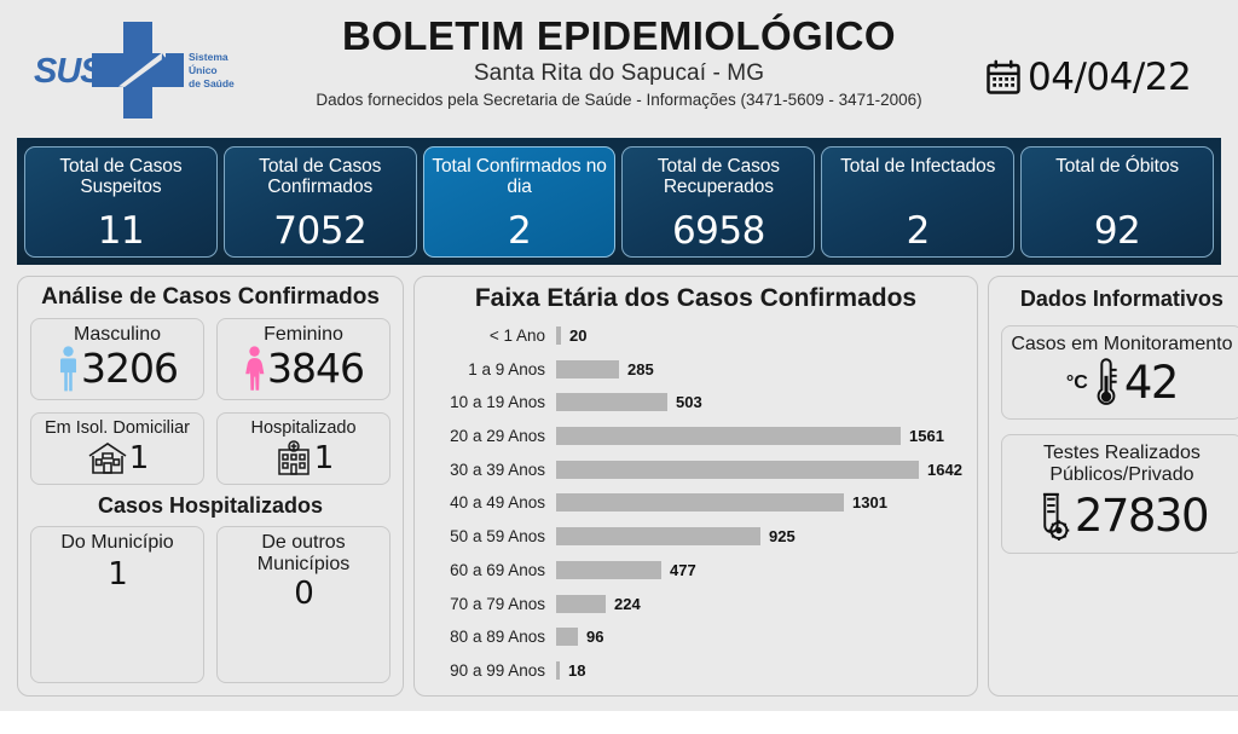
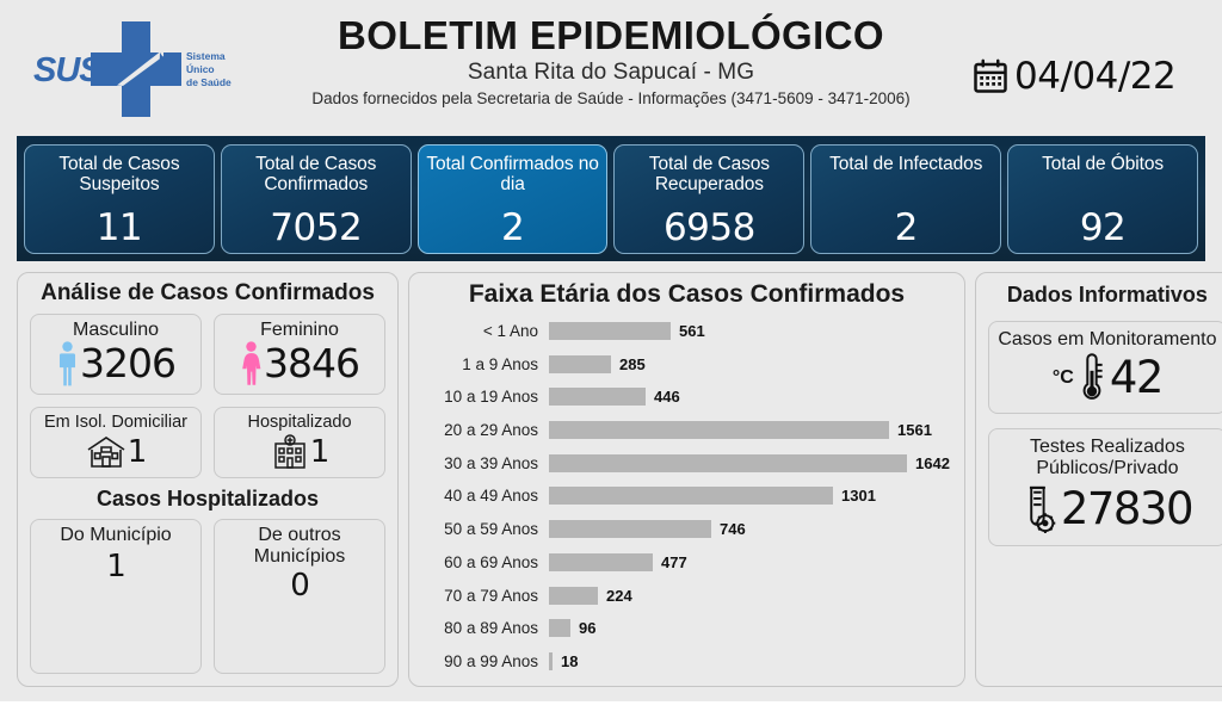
< 1 Ano: 20 -> 561
10 a 19 Anos: 503 -> 446
50 a 59 Anos: 925 -> 746
